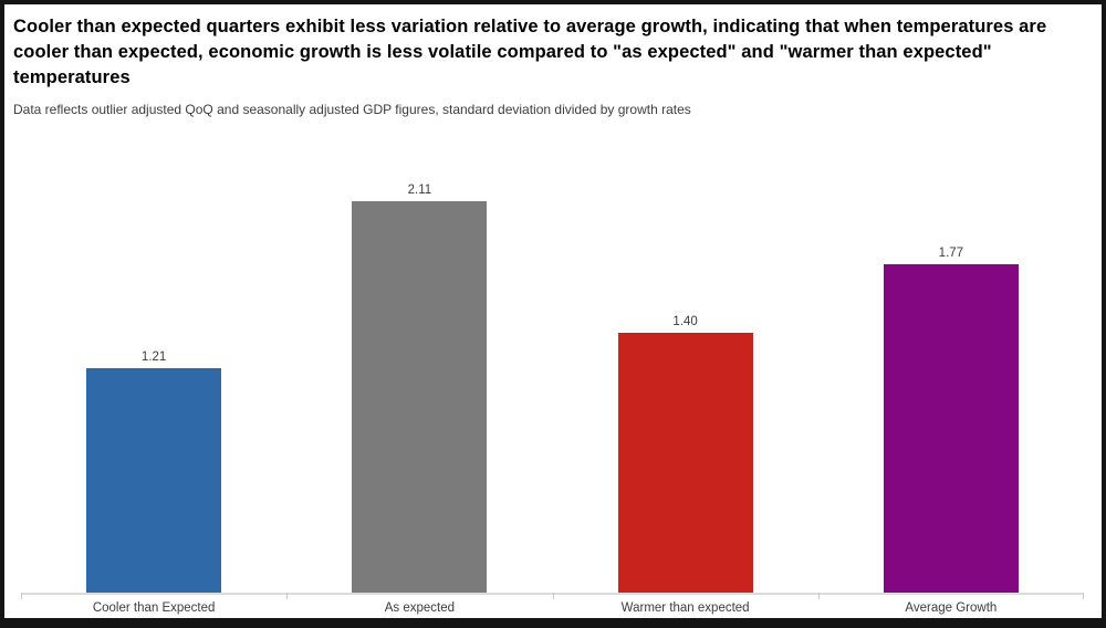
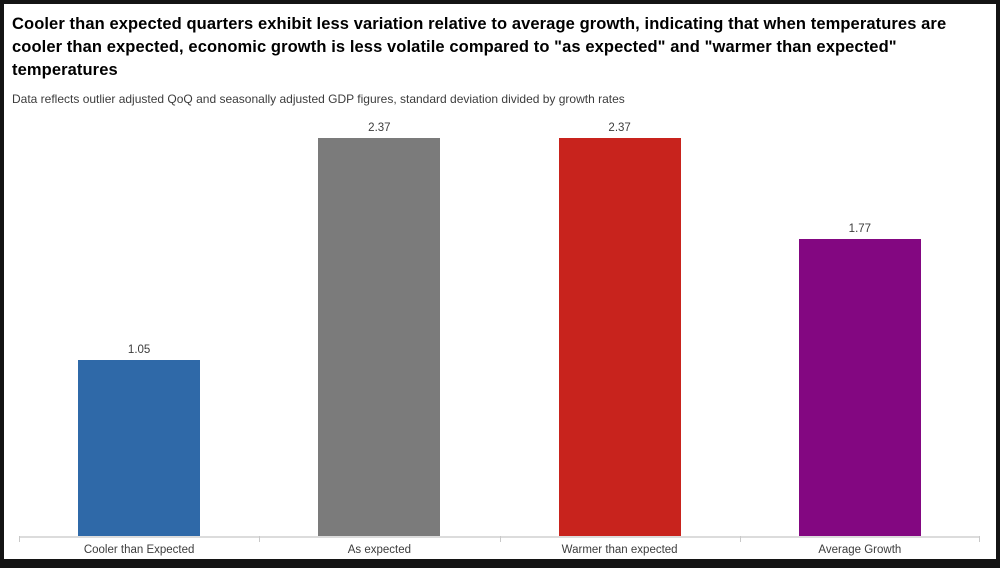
Cooler than Expected: 1.21 -> 1.05
As expected: 2.11 -> 2.37
Warmer than expected: 1.40 -> 2.37
